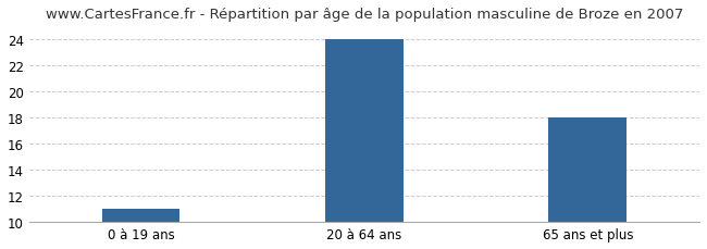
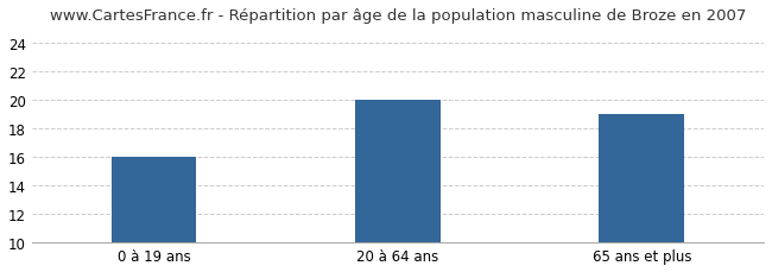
0 à 19 ans: 11 -> 16
20 à 64 ans: 24 -> 20
65 ans et plus: 18 -> 19
